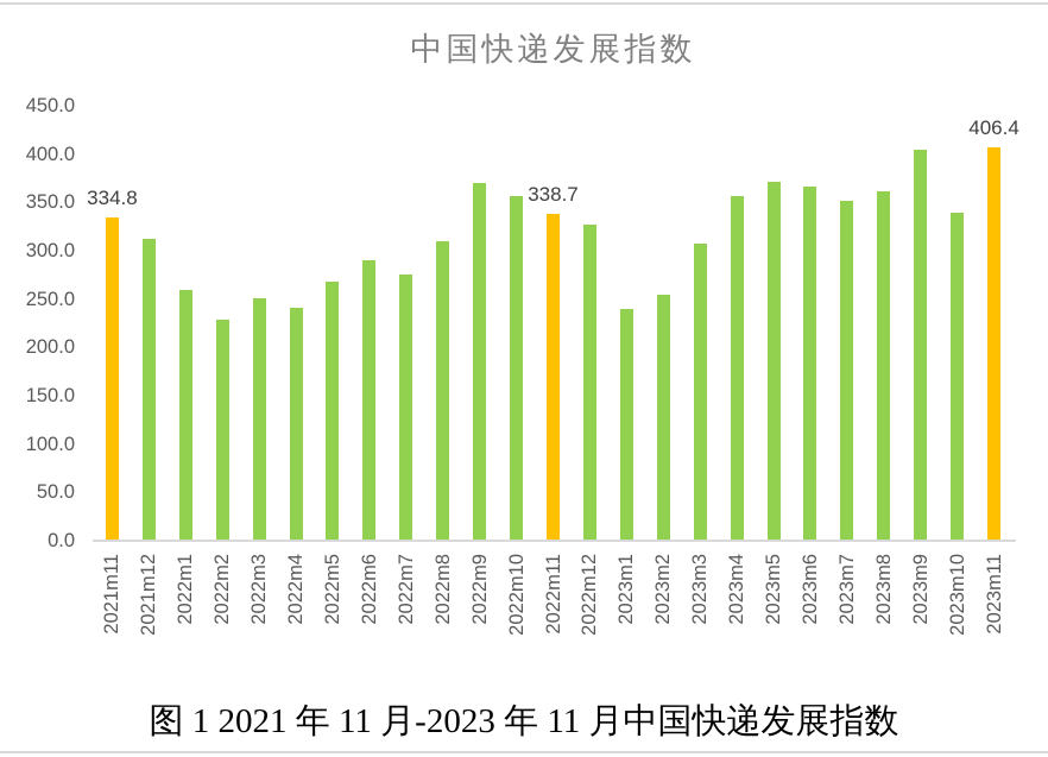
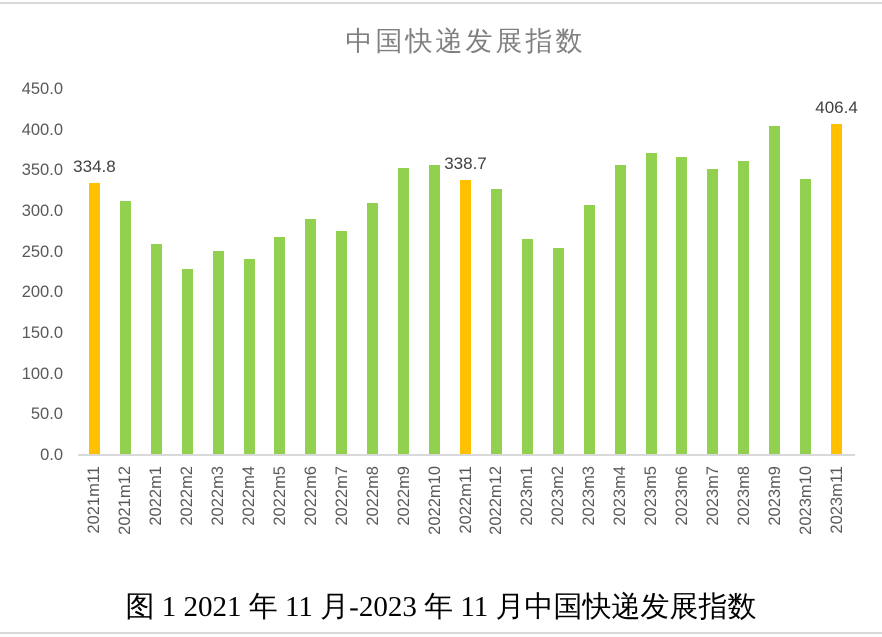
2022m9: 370 -> 350
2023m1: 240 -> 260
